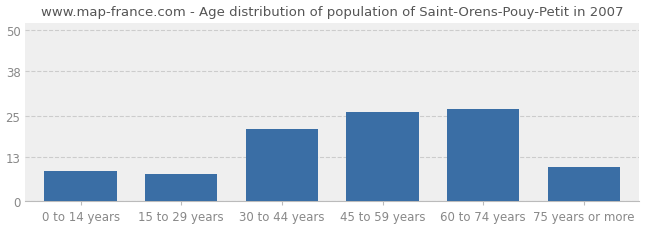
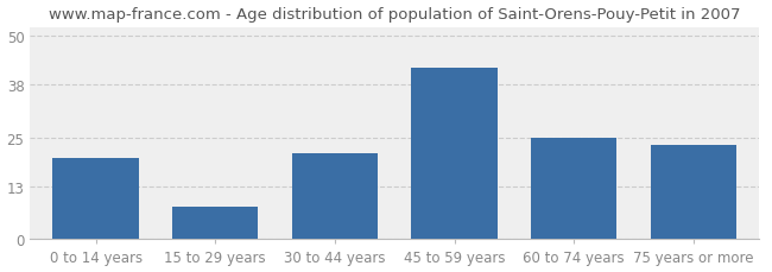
0 to 14 years: 9 -> 20
45 to 59 years: 26 -> 42
60 to 74 years: 27 -> 25
75 years or more: 10 -> 23
